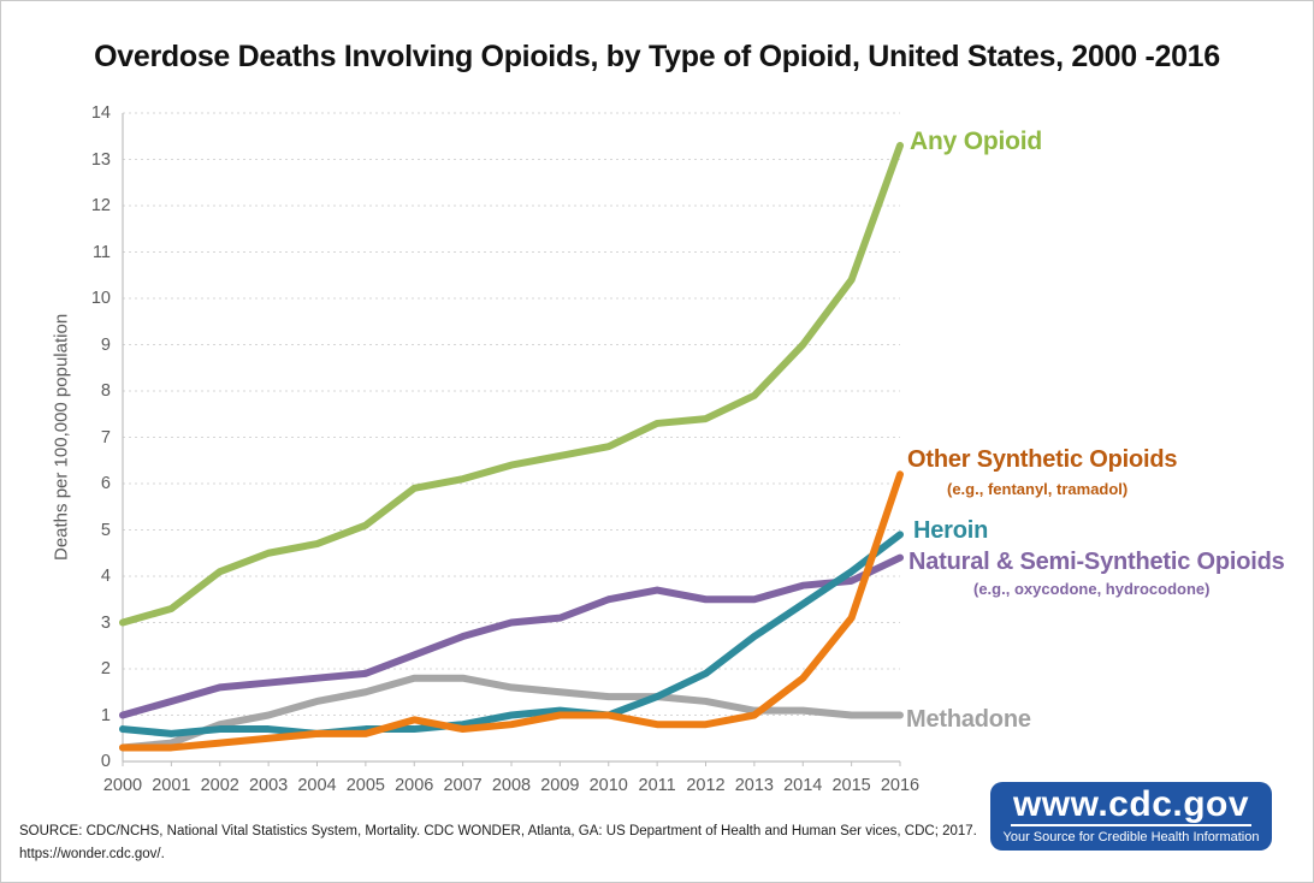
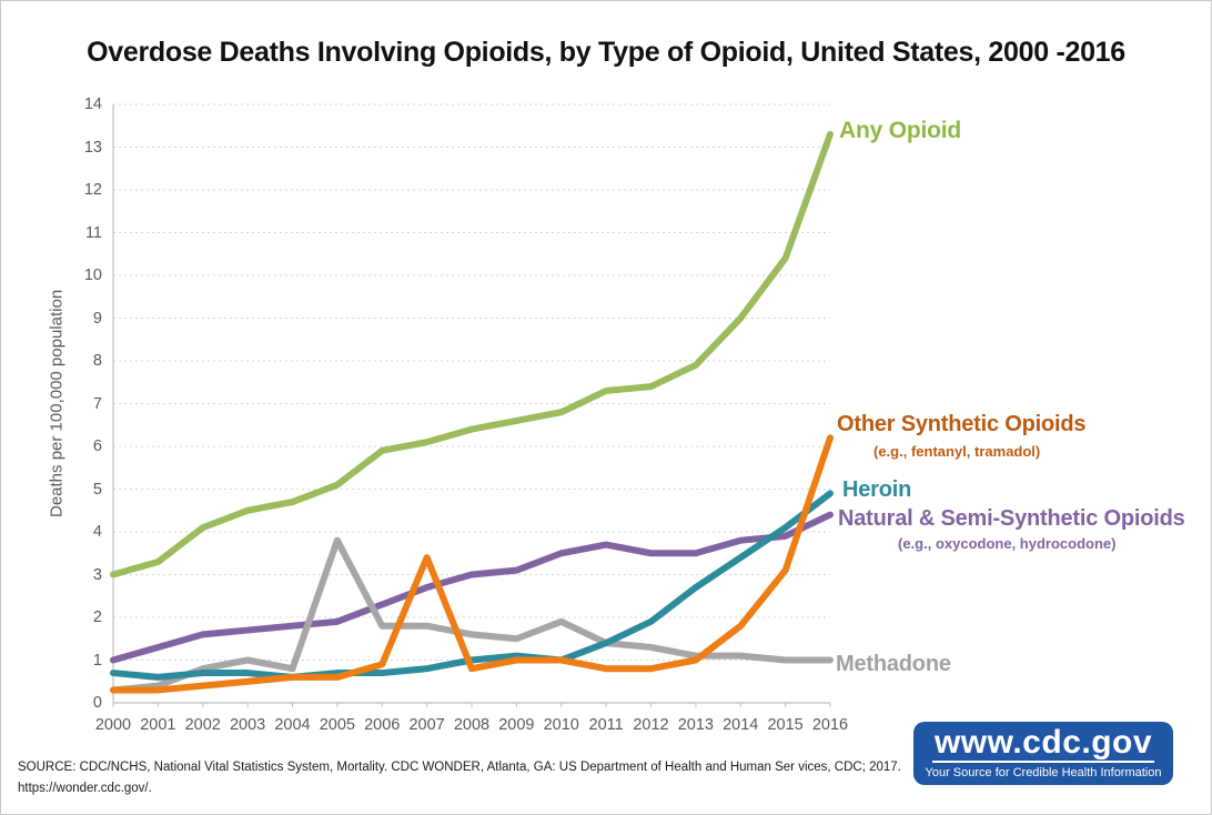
Methadone/2004: 1.3 -> 0.8
Methadone/2005: 1.5 -> 3.8
Other Synthetic Opioids/2007: 0.7 -> 3.4
Methadone/2010: 1.4 -> 1.9
